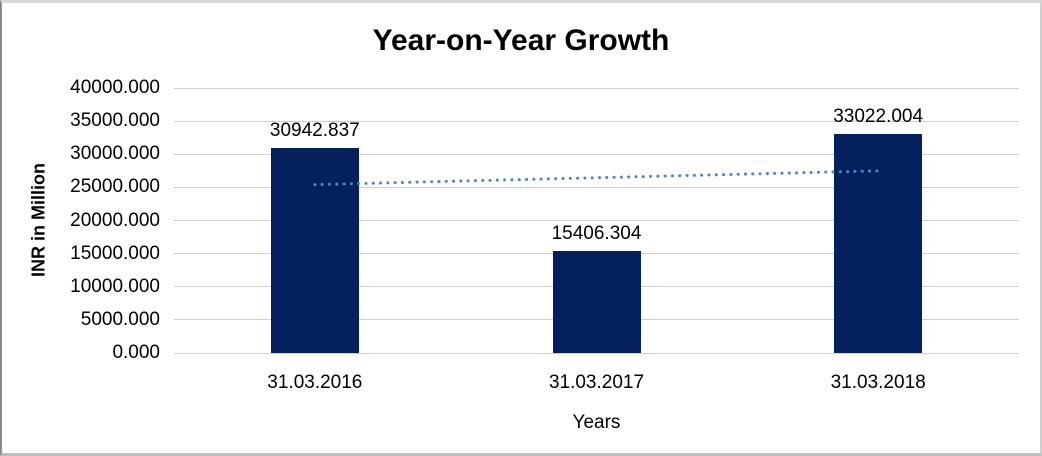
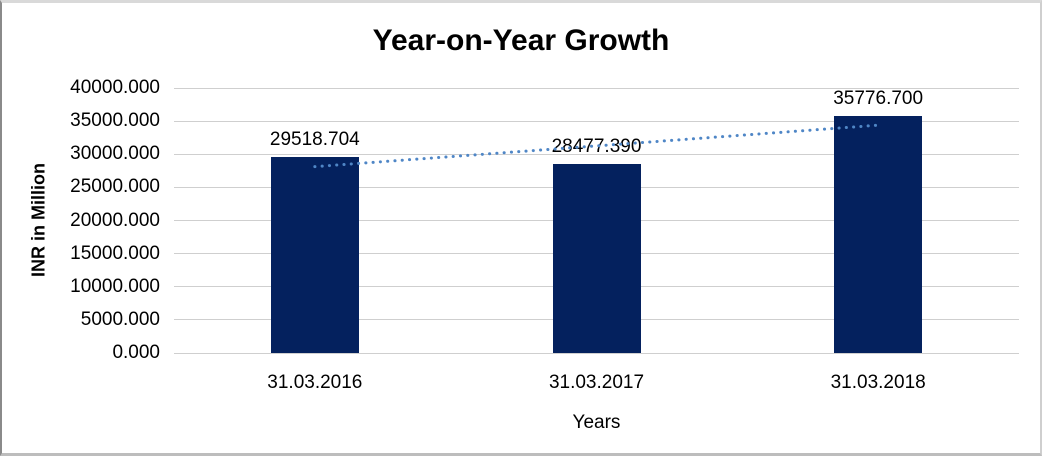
31.03.2016: 30942.837 -> 29518.704
31.03.2017: 15406.304 -> 28477.390
31.03.2018: 33022.004 -> 35776.700
